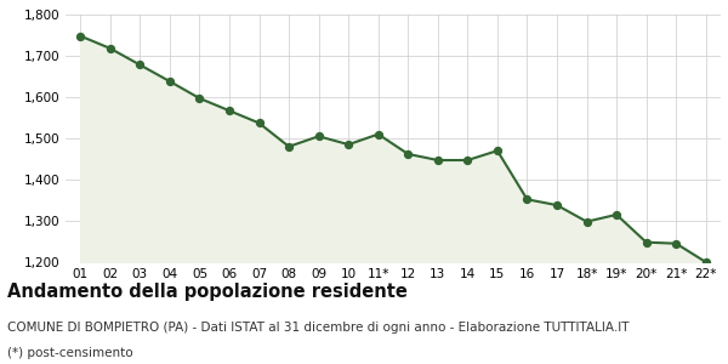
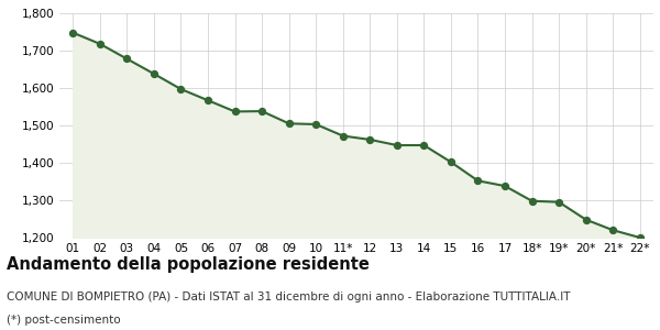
08: 1,480 -> 1,538
10: 1,485 -> 1,503
11*: 1,510 -> 1,472
15: 1,470 -> 1,402
19*: 1,315 -> 1,295
21*: 1,245 -> 1,220
